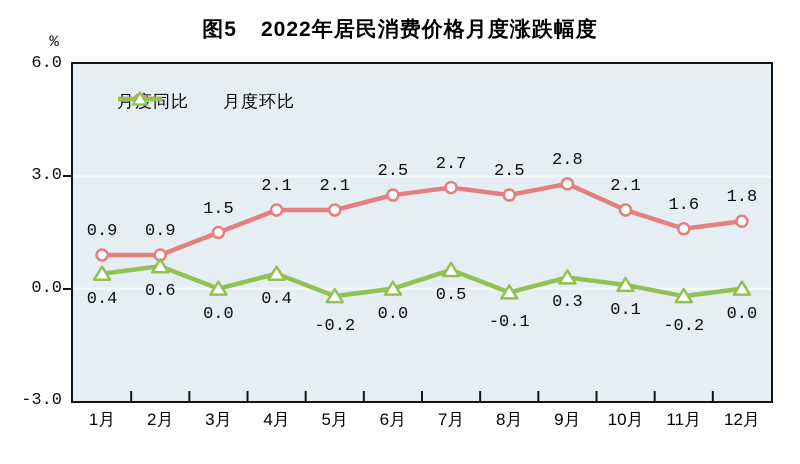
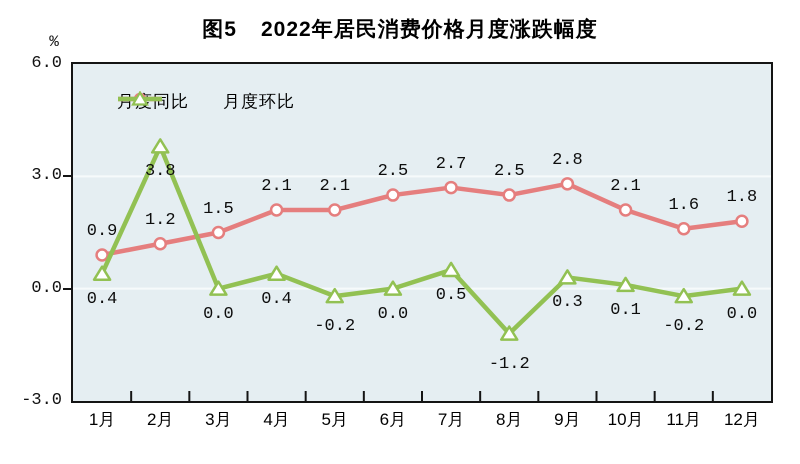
月度同比/2月: 0.9 -> 1.2
月度环比/2月: 0.6 -> 3.8
月度环比/8月: -0.1 -> -1.2
